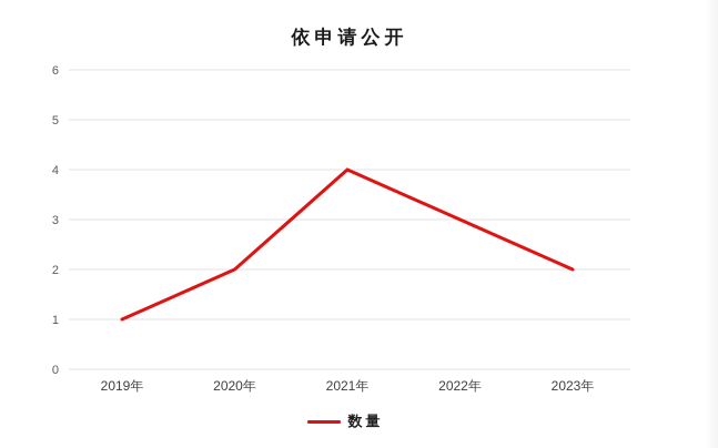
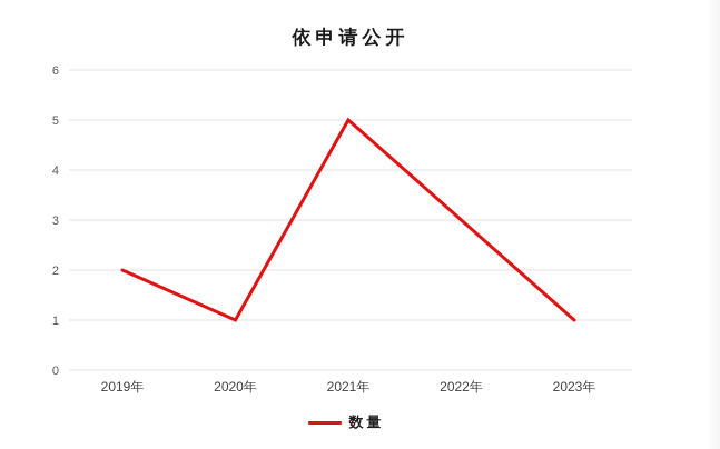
2019年: 1 -> 2
2020年: 2 -> 1
2021年: 4 -> 5
2023年: 2 -> 1
